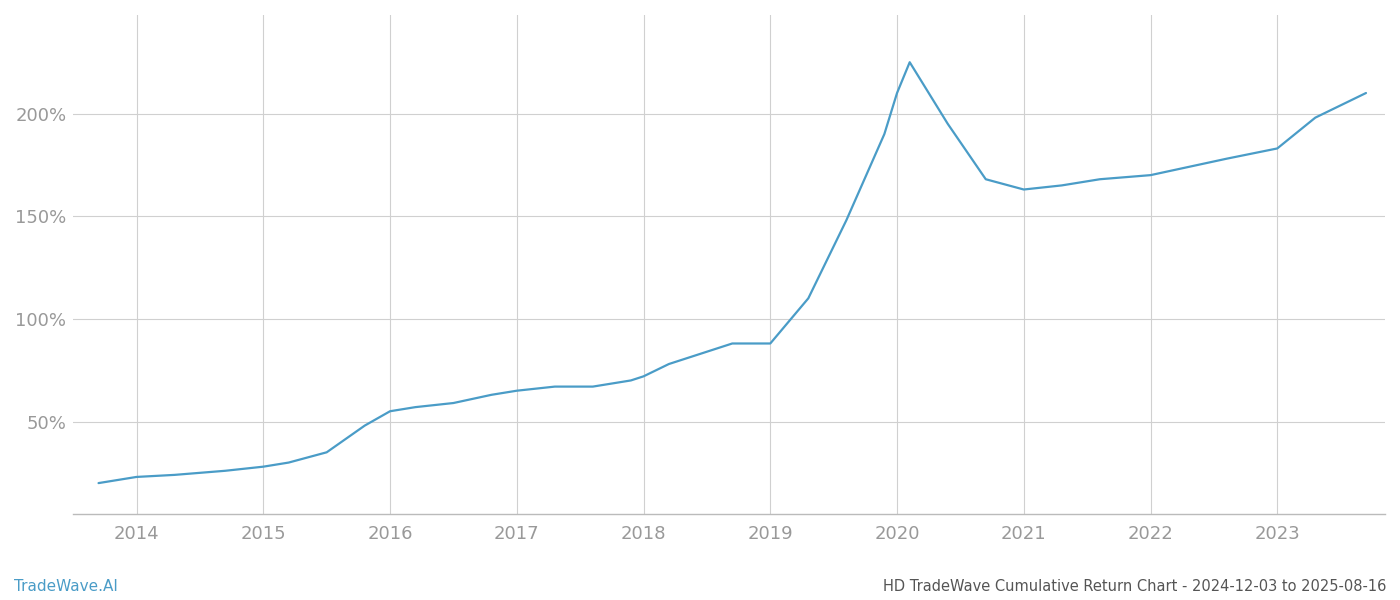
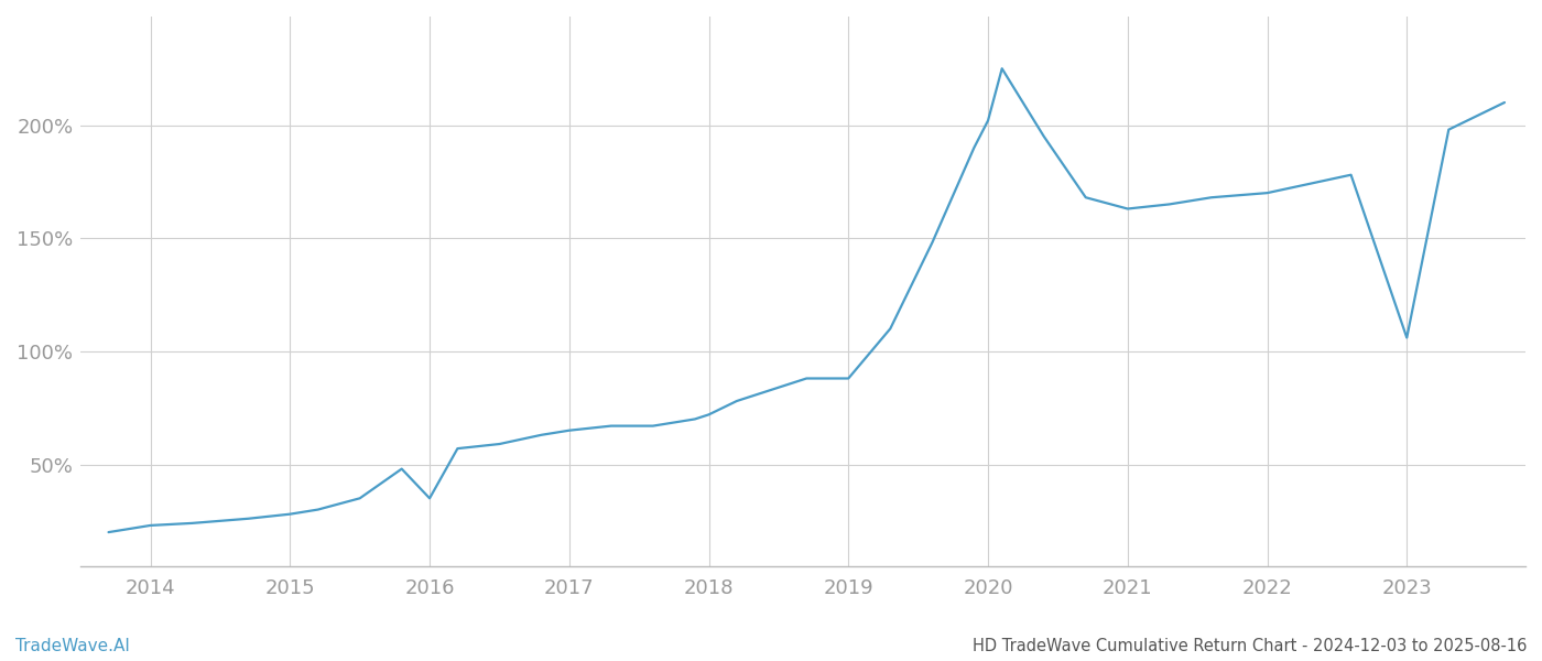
2016: 55% -> 35%
2020: 210% -> 202%
2023: 183% -> 106%
